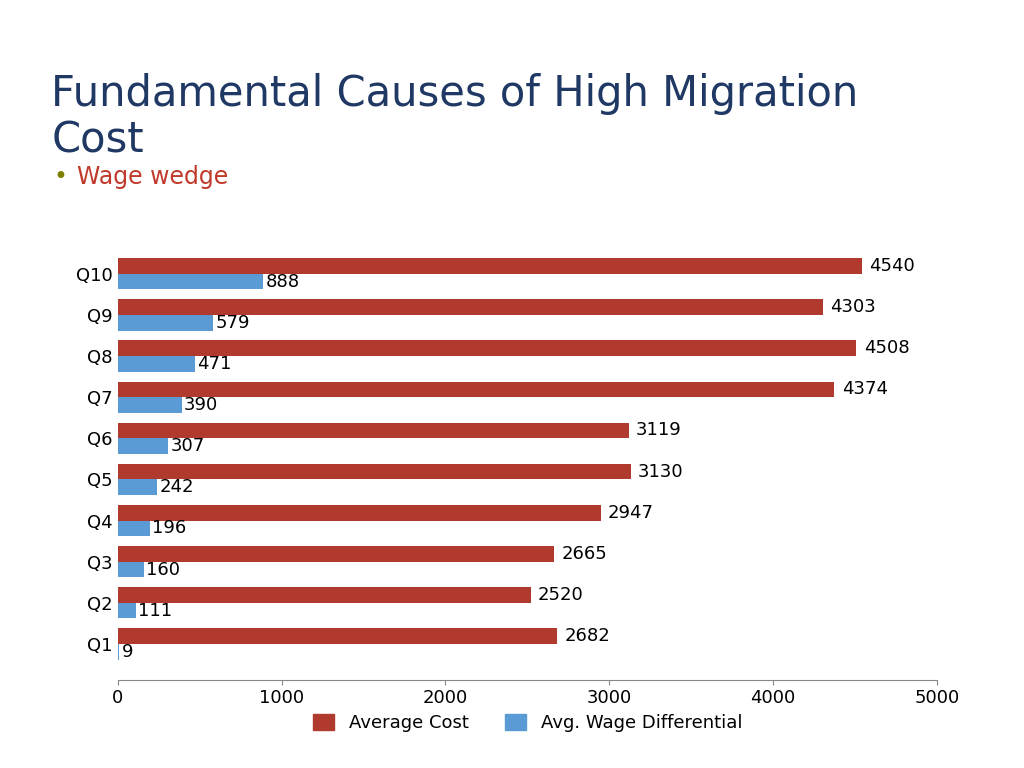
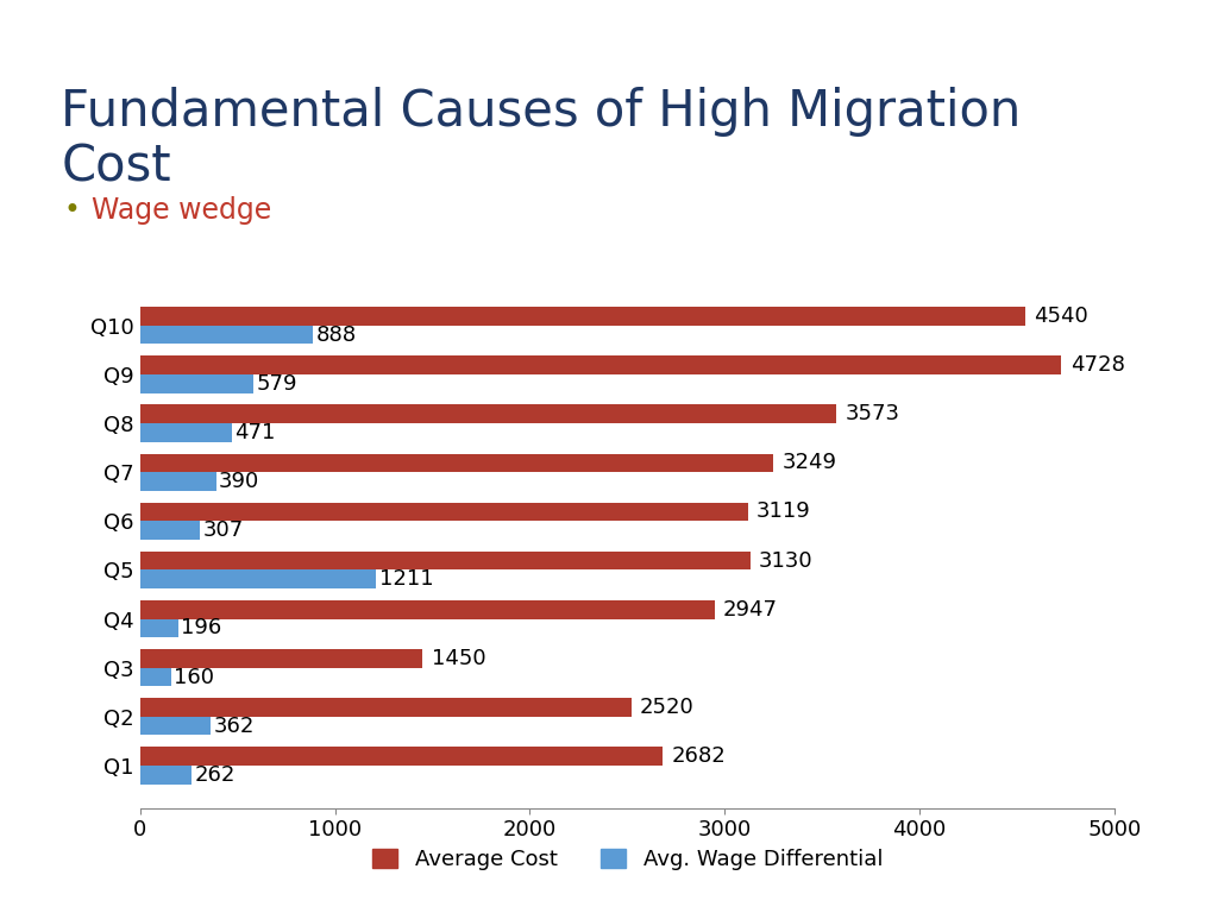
Average Cost/Q9: 4303 -> 4728
Average Cost/Q8: 4508 -> 3573
Average Cost/Q7: 4374 -> 3249
Avg. Wage Differential/Q5: 242 -> 1211
Average Cost/Q3: 2665 -> 1450
Avg. Wage Differential/Q2: 111 -> 362
Avg. Wage Differential/Q1: 9 -> 262
